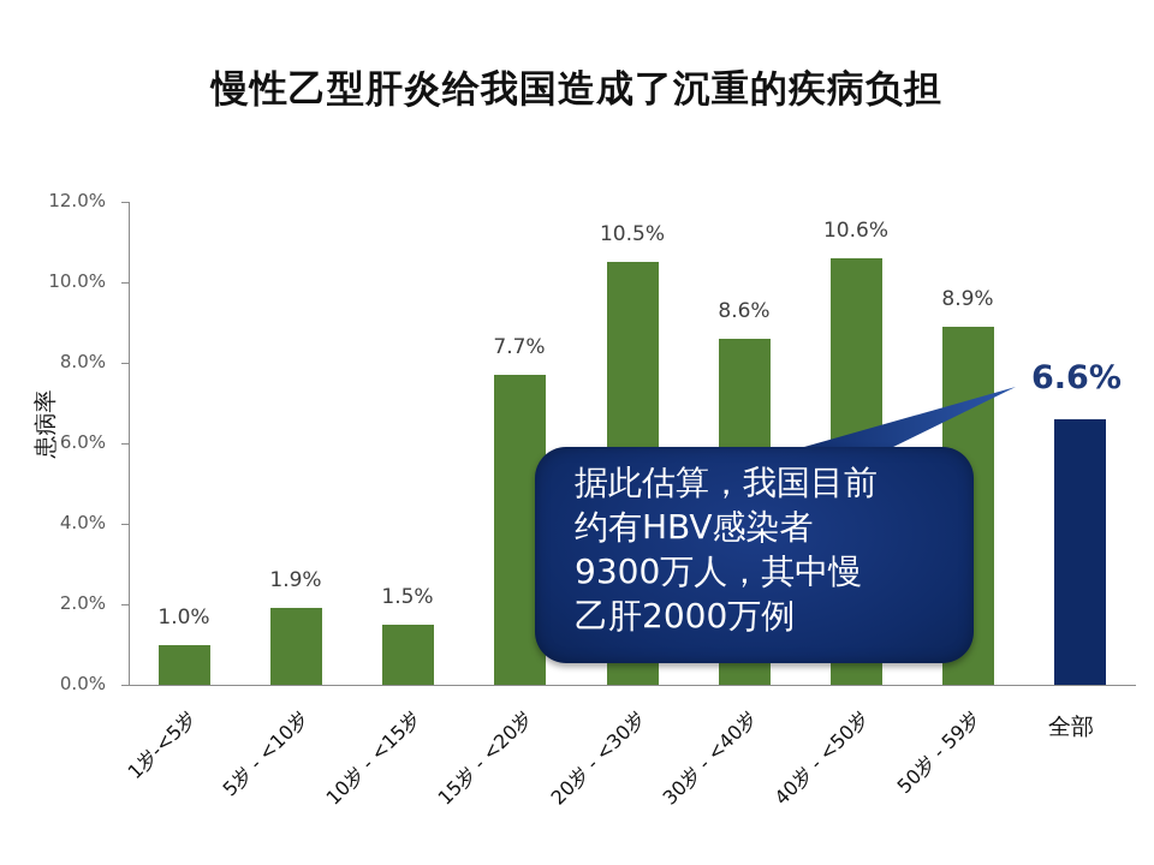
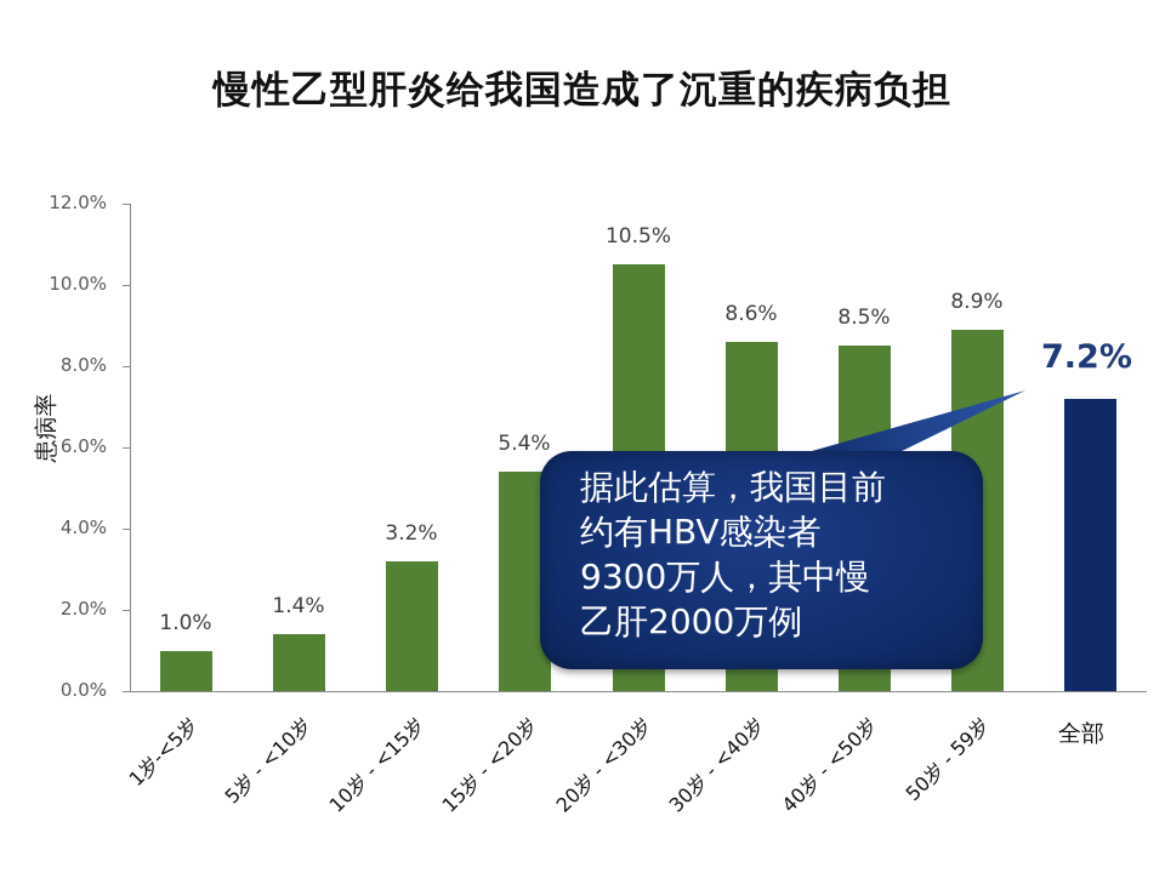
5岁 - <10岁: 1.9% -> 1.4%
10岁 - <15岁: 1.5% -> 3.2%
15岁 - <20岁: 7.7% -> 5.4%
40岁 - <50岁: 10.6% -> 8.5%
全部: 6.6% -> 7.2%
